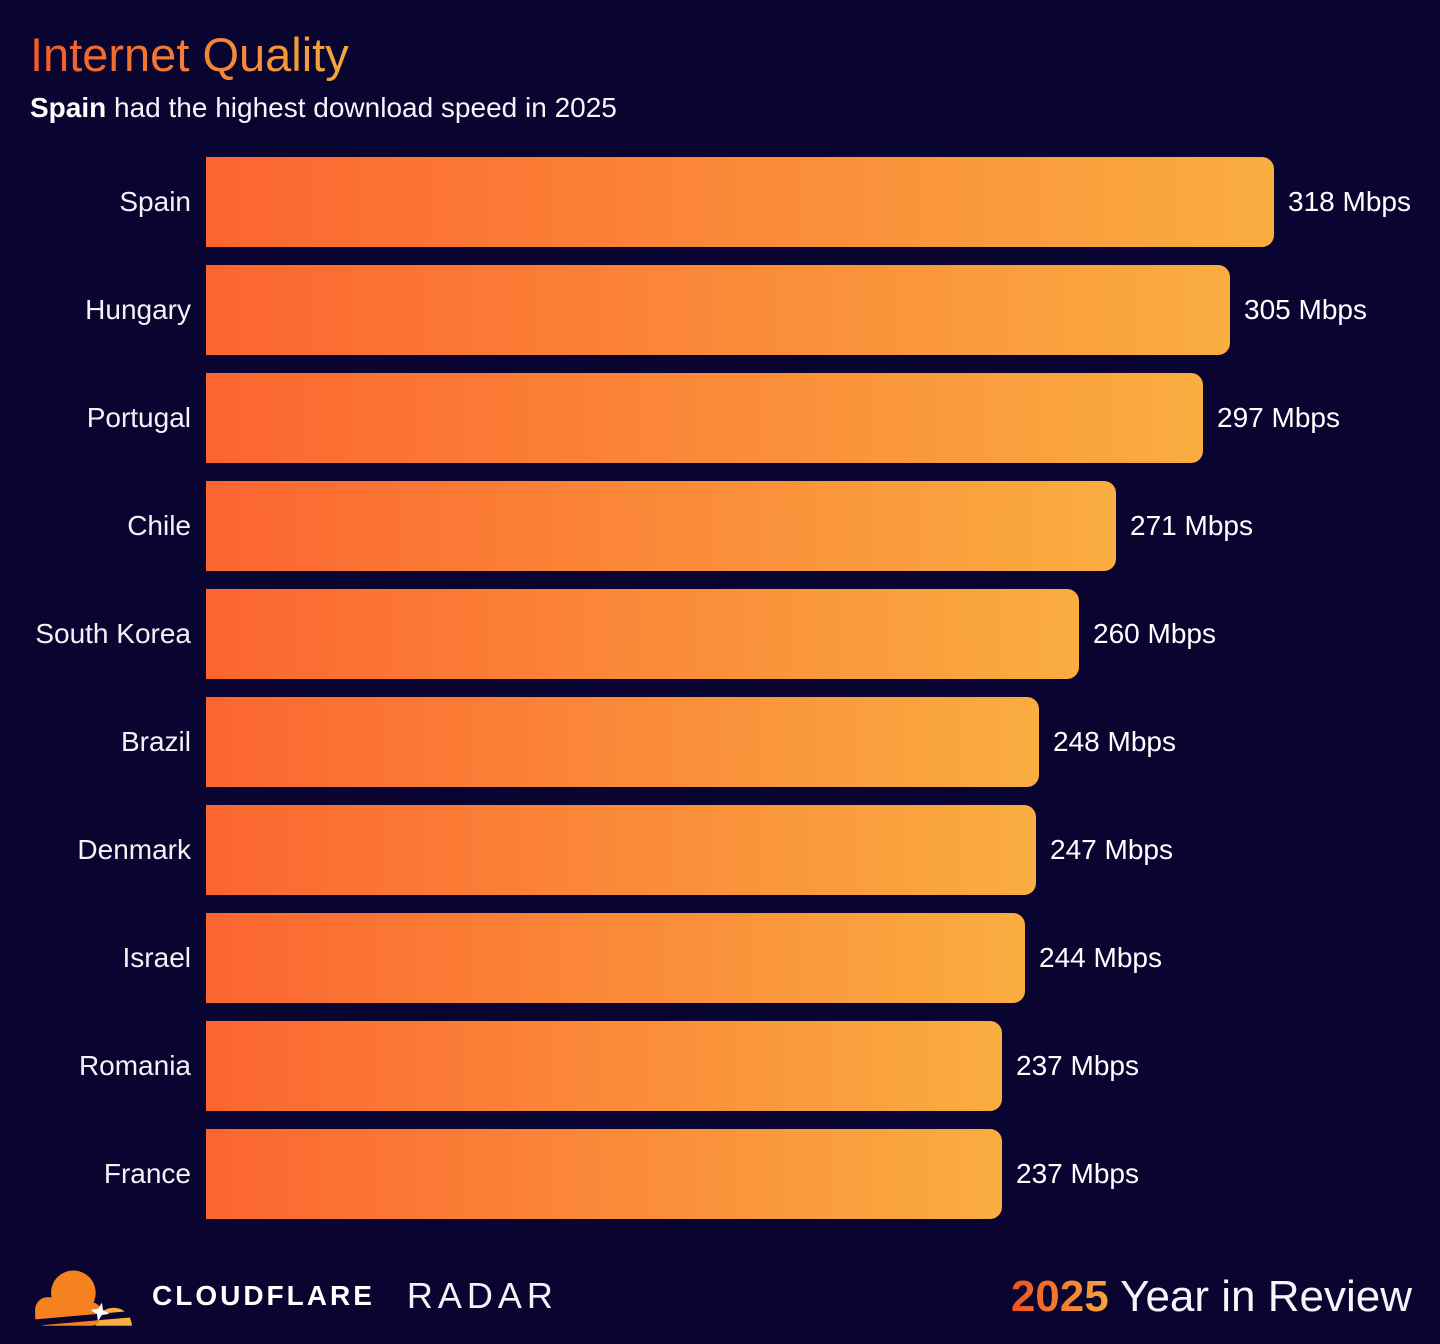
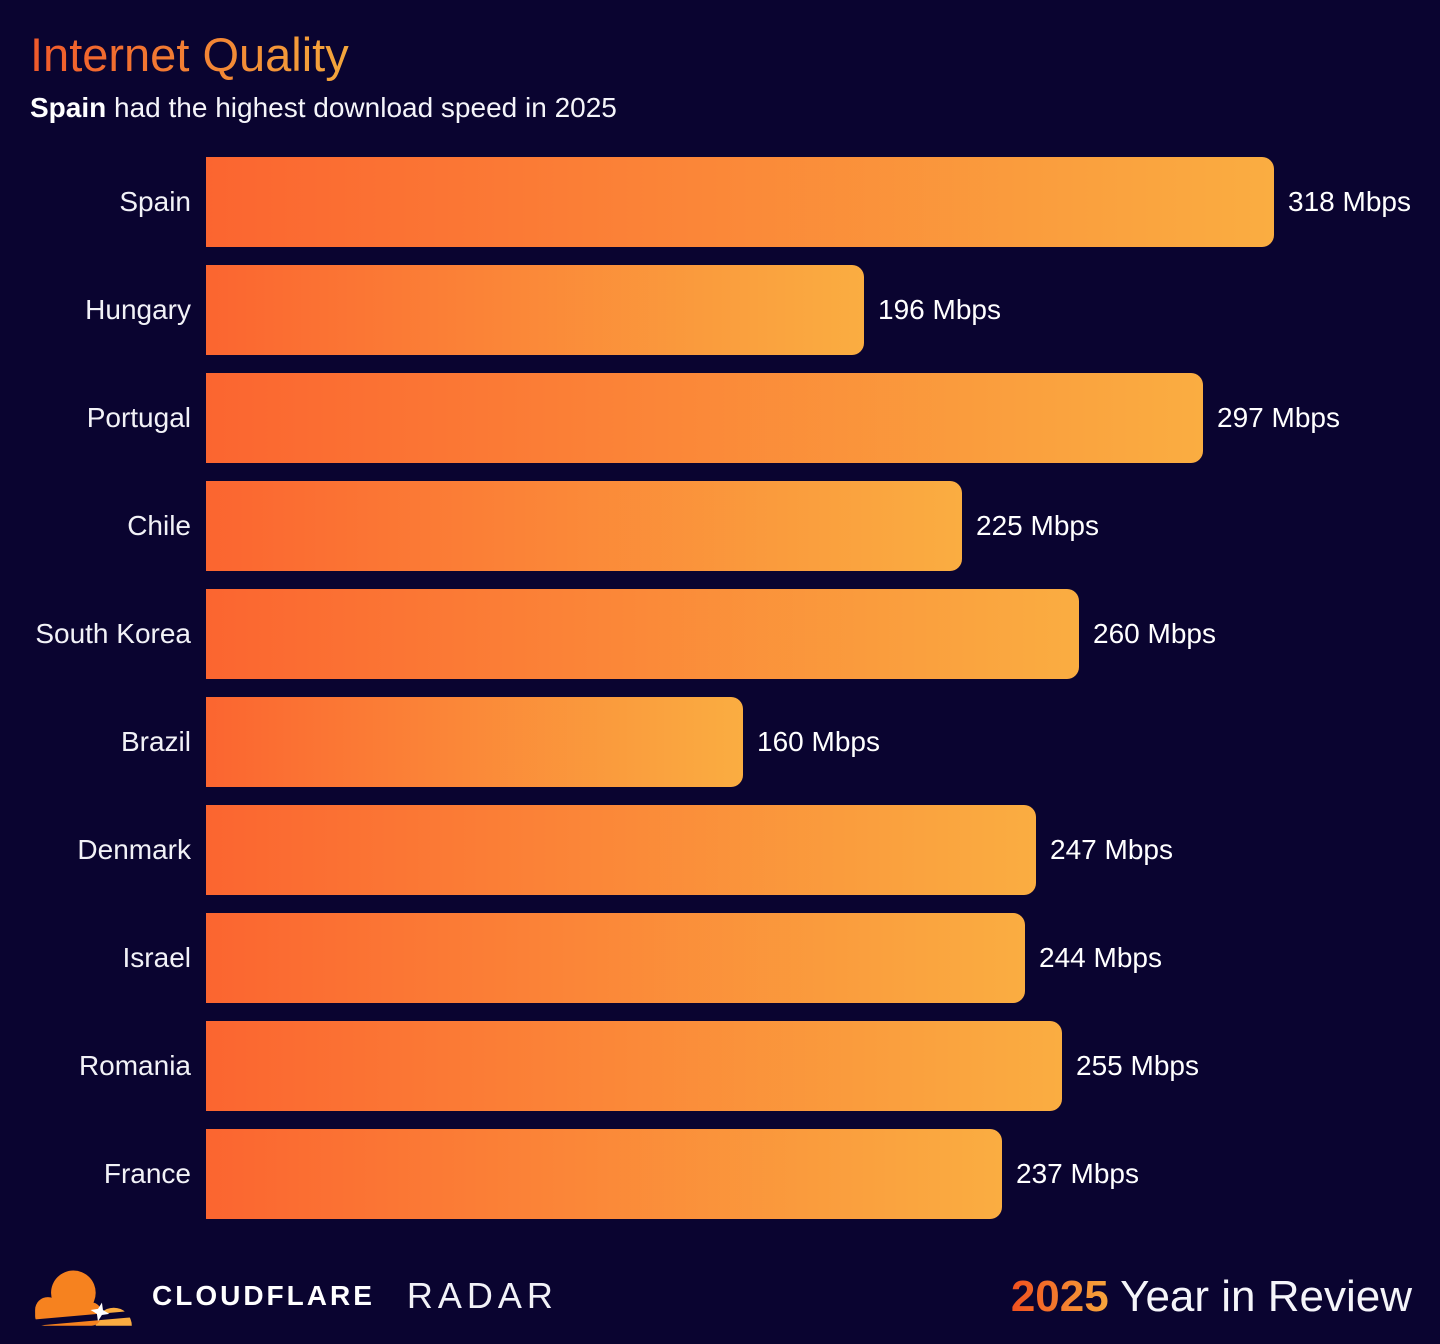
Hungary: 305 -> 196
Chile: 271 -> 225
Brazil: 248 -> 160
Romania: 237 -> 255
